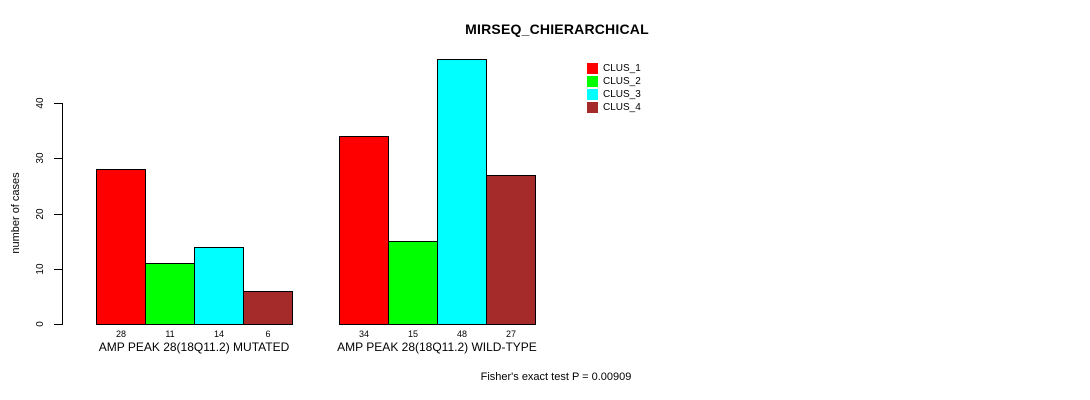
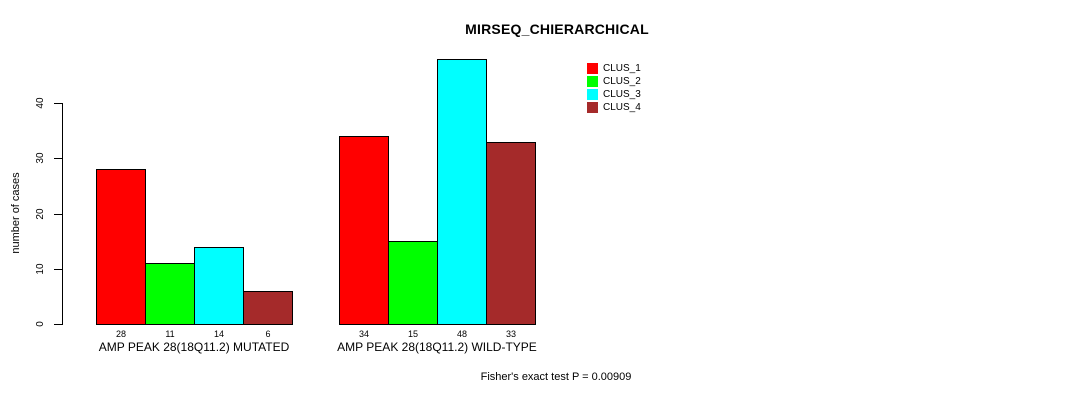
CLUS_4/AMP PEAK 28(18Q11.2) WILD-TYPE: 27 -> 33
